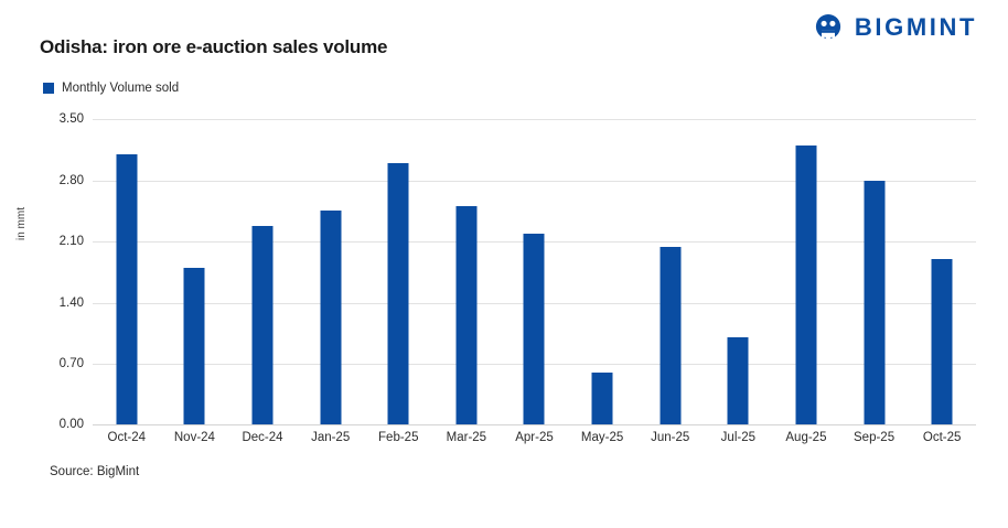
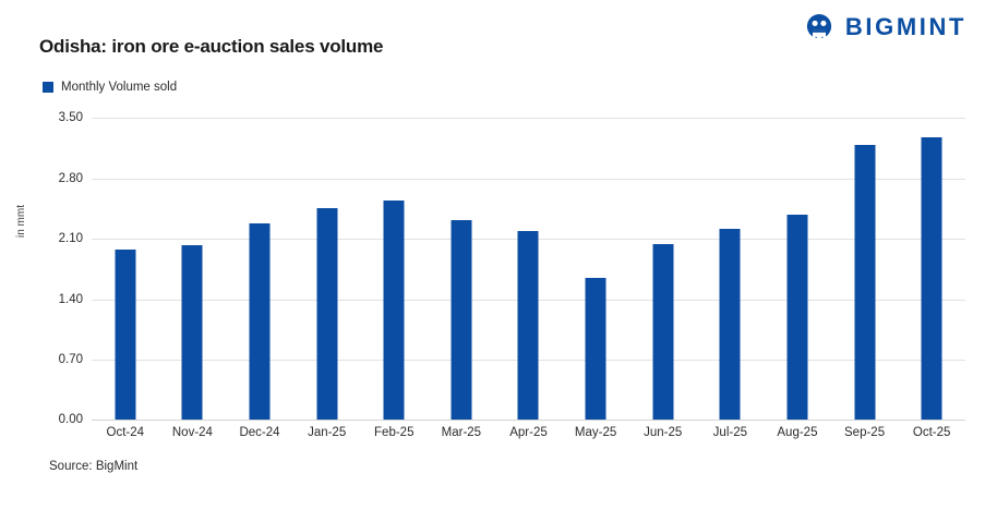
Oct-24: 3.1 -> 2.0
Nov-24: 1.8 -> 2.0
Feb-25: 3.0 -> 2.5
Mar-25: 2.5 -> 2.3
May-25: 0.6 -> 1.6
Jul-25: 1.0 -> 2.2
Aug-25: 3.2 -> 2.4
Sep-25: 2.8 -> 3.2
Oct-25: 1.9 -> 3.3
